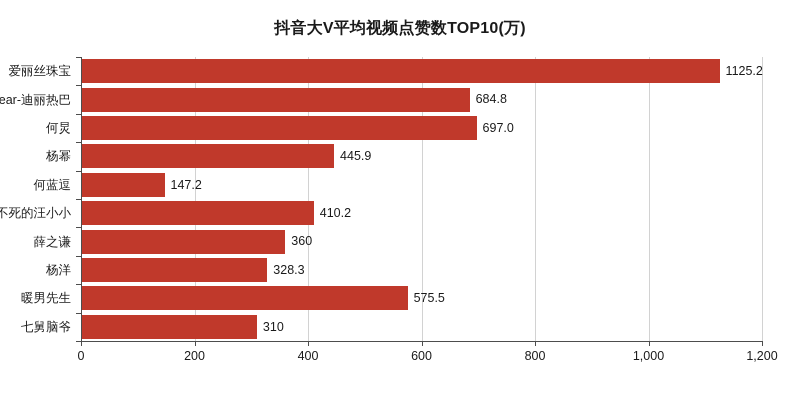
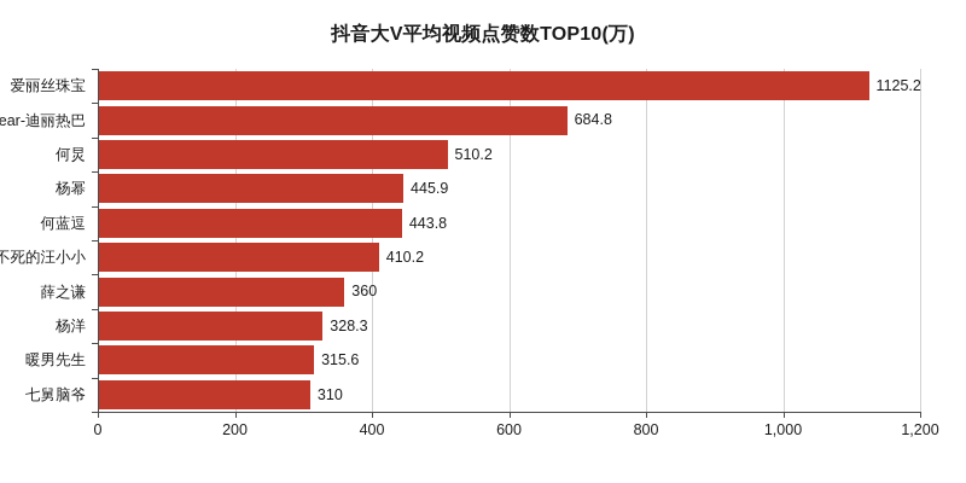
何炅: 697.0 -> 510.2
何蓝逗: 147.2 -> 443.8
暖男先生: 575.5 -> 315.6
